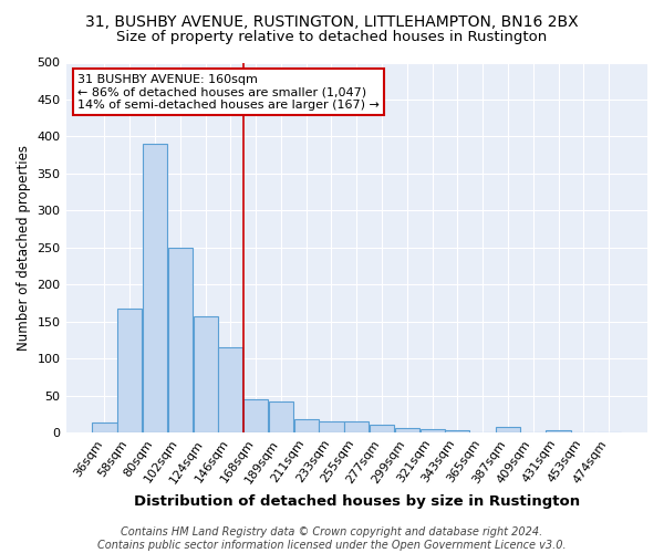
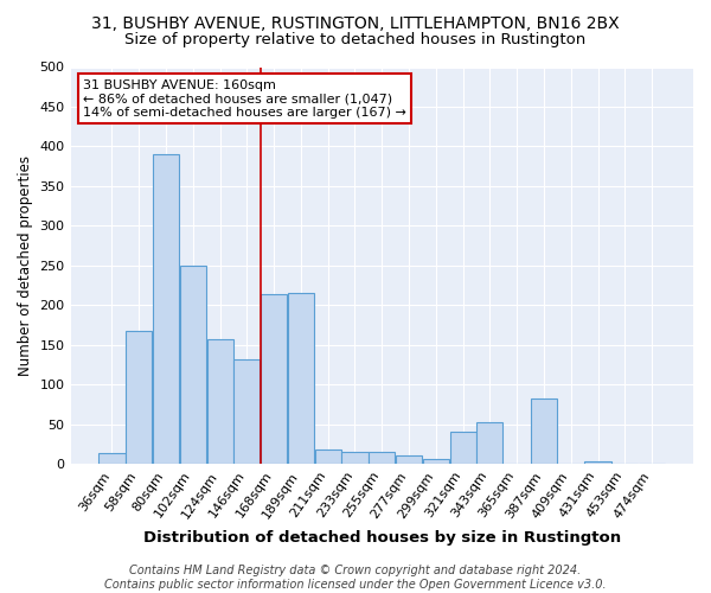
146sqm: 115 -> 132
168sqm: 45 -> 214
189sqm: 42 -> 216
321sqm: 5 -> 40
343sqm: 3 -> 52
387sqm: 7 -> 82
